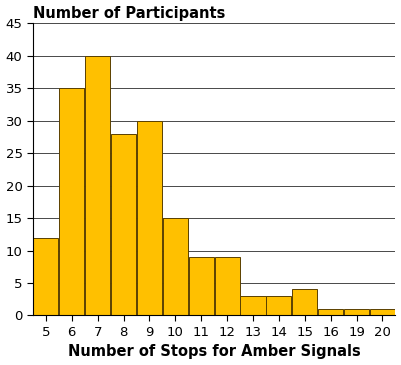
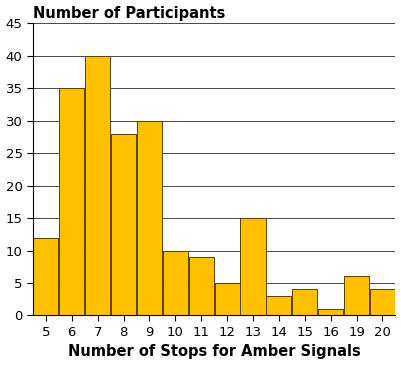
10: 15 -> 10
12: 9 -> 5
13: 3 -> 15
19: 1 -> 6
20: 1 -> 4
